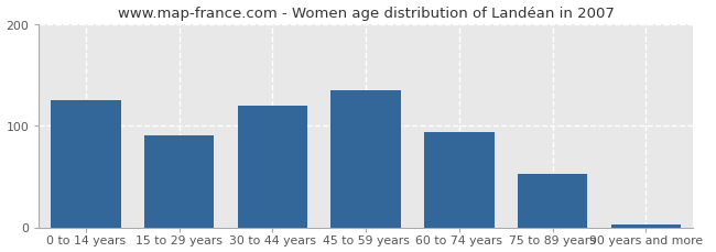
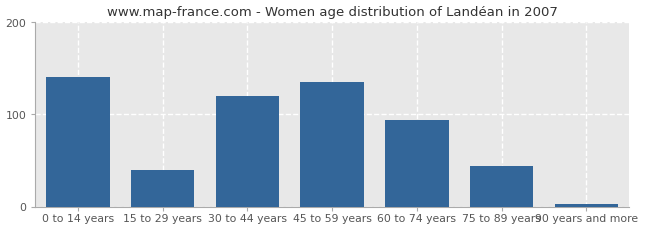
0 to 14 years: 125 -> 140
15 to 29 years: 90 -> 40
75 to 89 years: 52 -> 44
